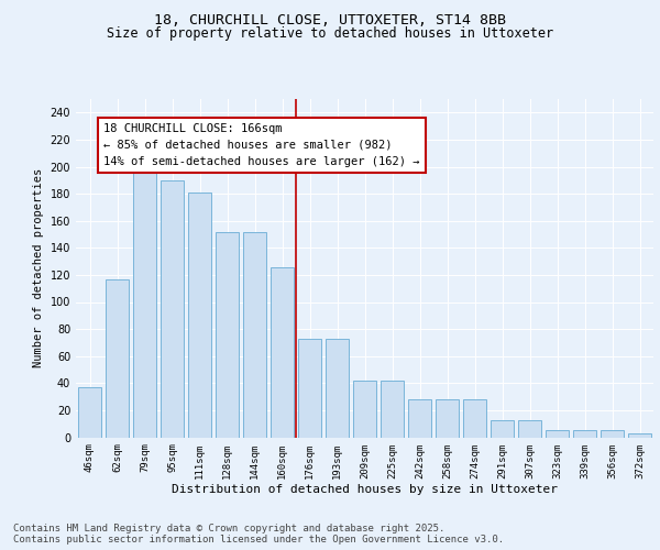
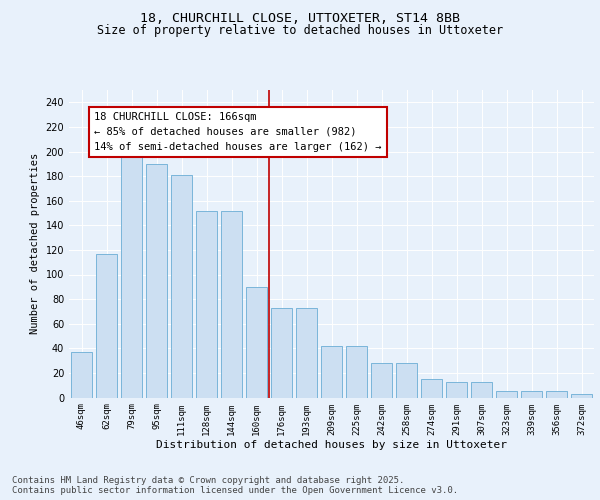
160sqm: 126 -> 90
274sqm: 28 -> 15
